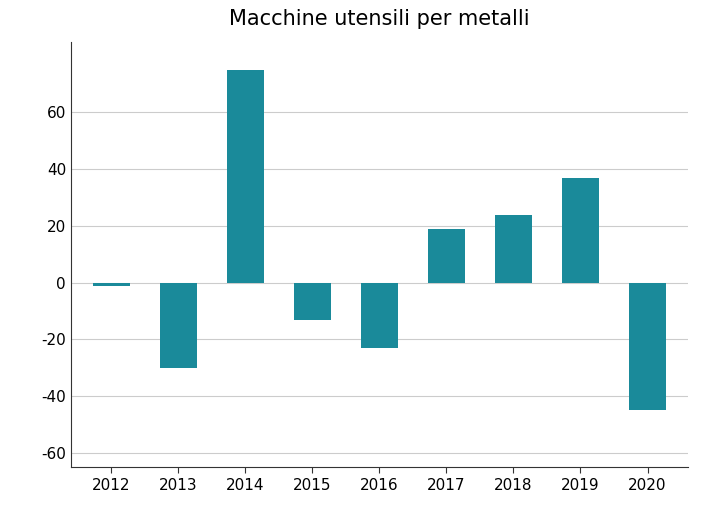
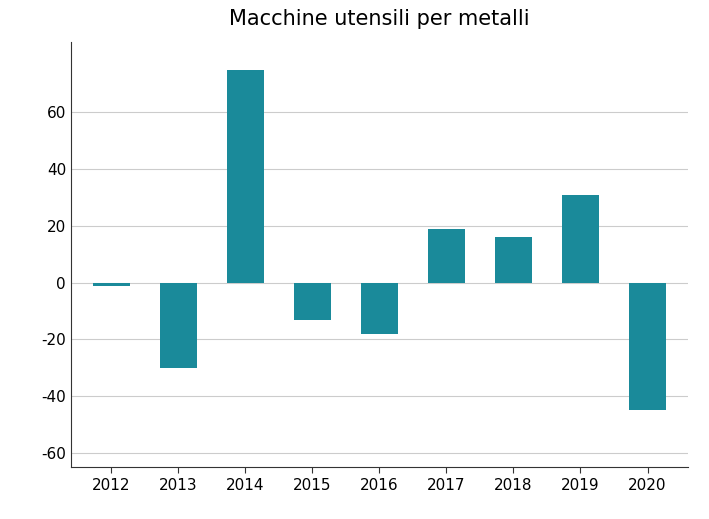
2016: -23 -> -18
2018: 24 -> 16
2019: 37 -> 31
